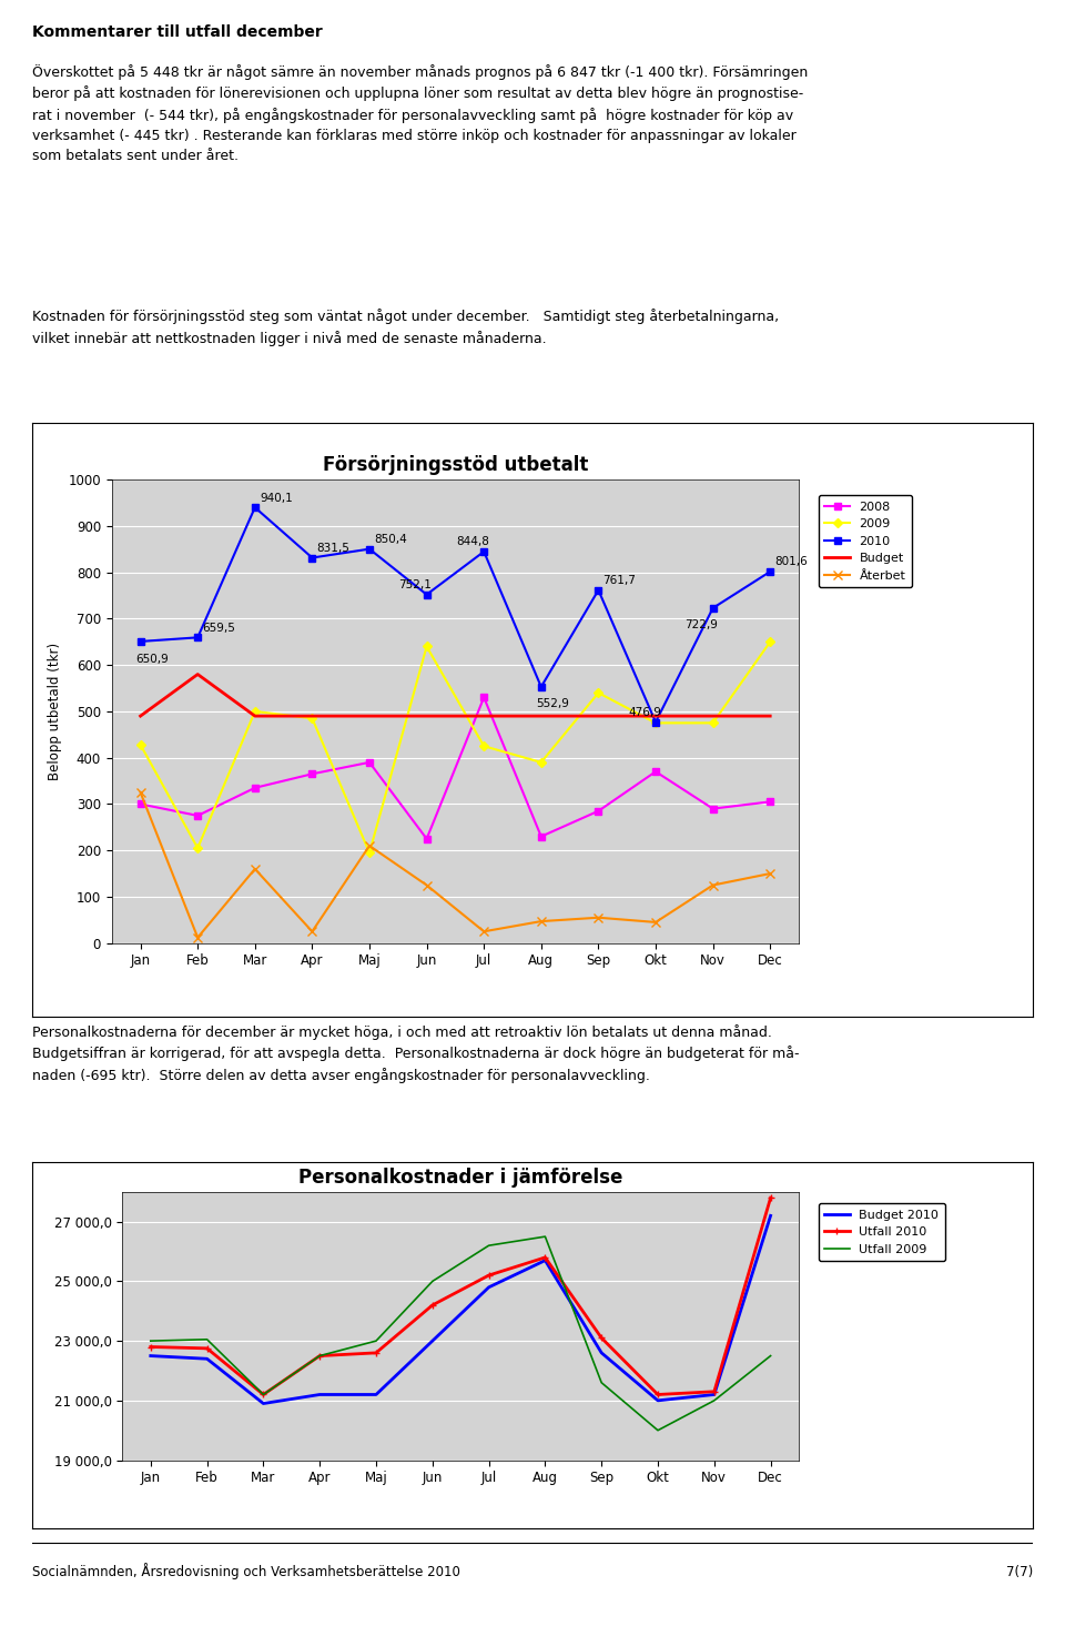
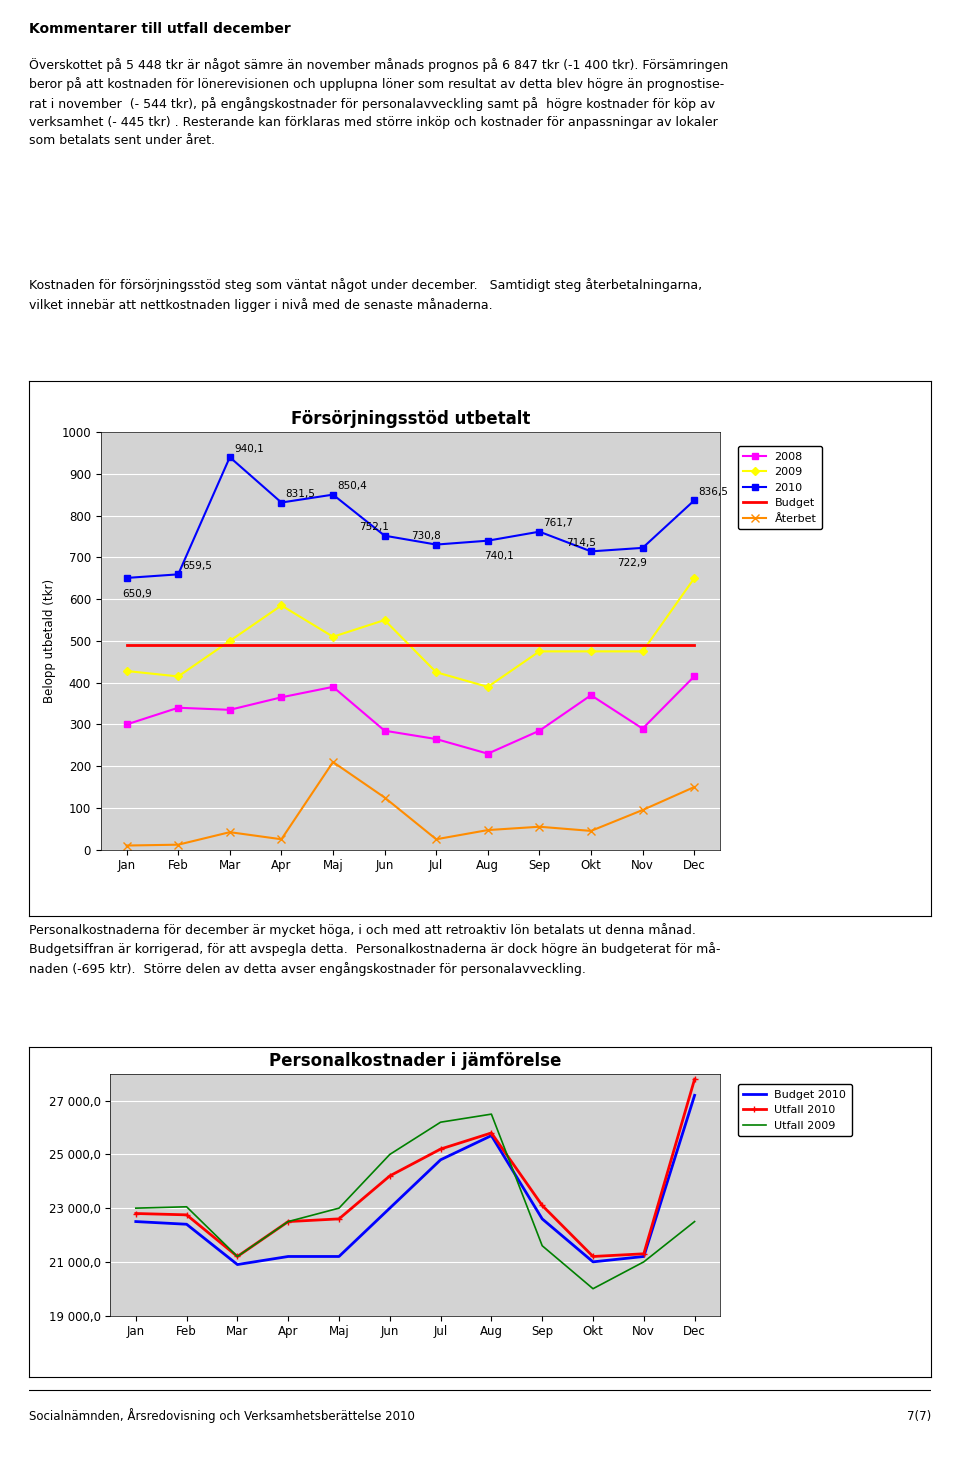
Försörjningsstöd utbetalt/Återbet/Jan: 325 -> 10
Försörjningsstöd utbetalt/2008/Feb: 275 -> 340
Försörjningsstöd utbetalt/2009/Feb: 205 -> 415
Försörjningsstöd utbetalt/Budget/Feb: 580 -> 490
Försörjningsstöd utbetalt/Återbet/Mar: 160 -> 42
Försörjningsstöd utbetalt/2009/Apr: 485 -> 585
Försörjningsstöd utbetalt/2009/Maj: 195 -> 510
Försörjningsstöd utbetalt/2008/Jun: 225 -> 285
Försörjningsstöd utbetalt/2009/Jun: 640 -> 550
Försörjningsstöd utbetalt/2008/Jul: 530 -> 265
Försörjningsstöd utbetalt/2010/Jul: 844,8 -> 730,8
Försörjningsstöd utbetalt/2010/Aug: 552,9 -> 740,1
Försörjningsstöd utbetalt/2009/Sep: 540 -> 475
Försörjningsstöd utbetalt/2010/Okt: 476,9 -> 714,5
Försörjningsstöd utbetalt/Återbet/Nov: 125 -> 95
Försörjningsstöd utbetalt/2008/Dec: 305 -> 415
Försörjningsstöd utbetalt/2010/Dec: 801,6 -> 836,5
